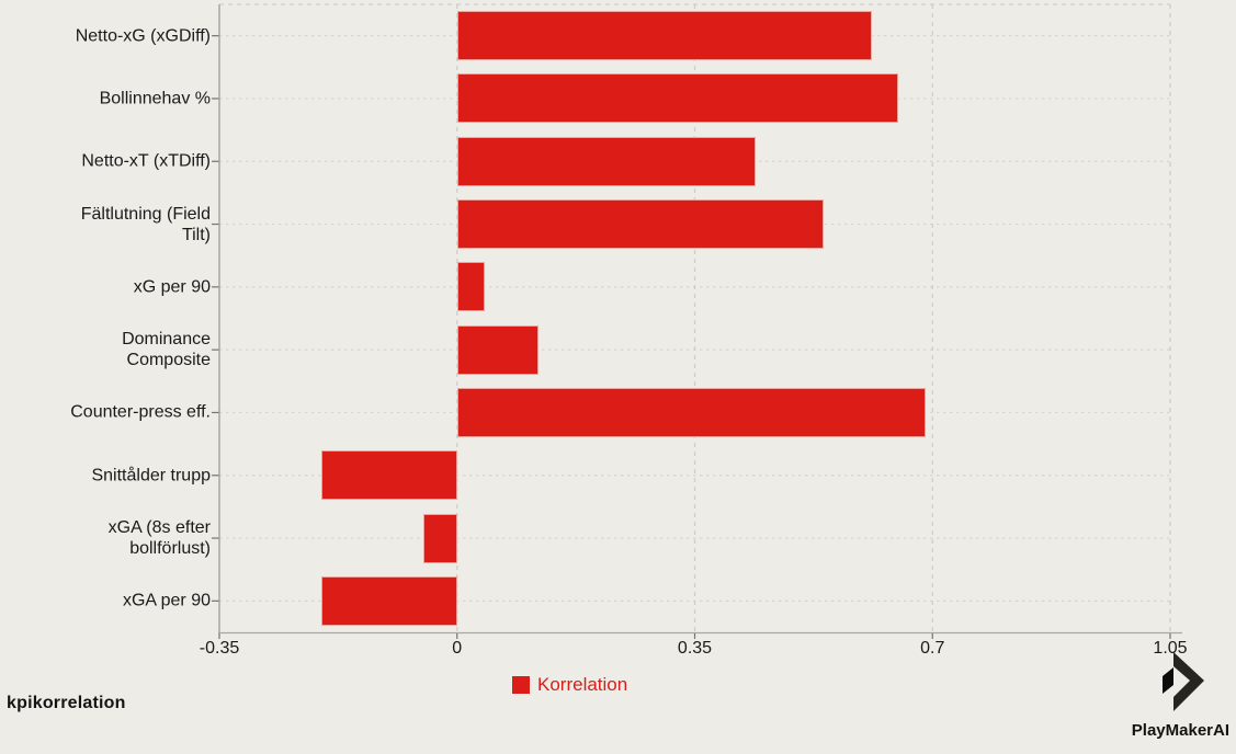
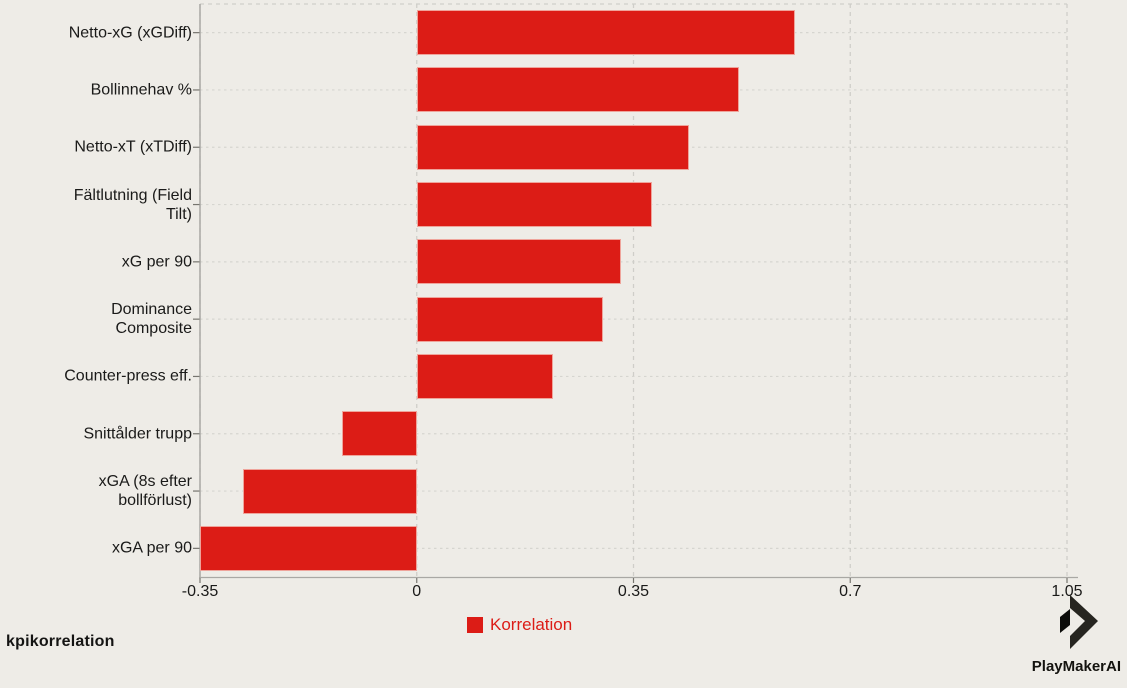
Bollinnehav %: 0.65 -> 0.52
Fältlutning (Field Tilt): 0.54 -> 0.38
xG per 90: 0.04 -> 0.33
Dominance Composite: 0.12 -> 0.30
Counter-press eff.: 0.69 -> 0.22
Snittålder trupp: -0.20 -> -0.12
xGA (8s efter bollförlust): -0.05 -> -0.28
xGA per 90: -0.20 -> -0.35
